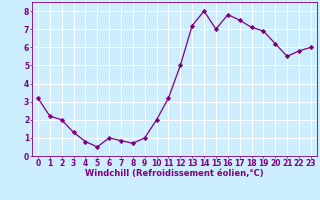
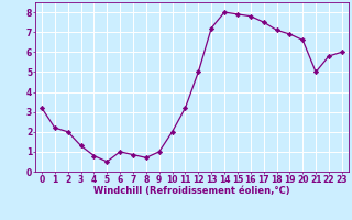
15: 7.0 -> 7.9
20: 6.2 -> 6.6
21: 5.5 -> 5.0
